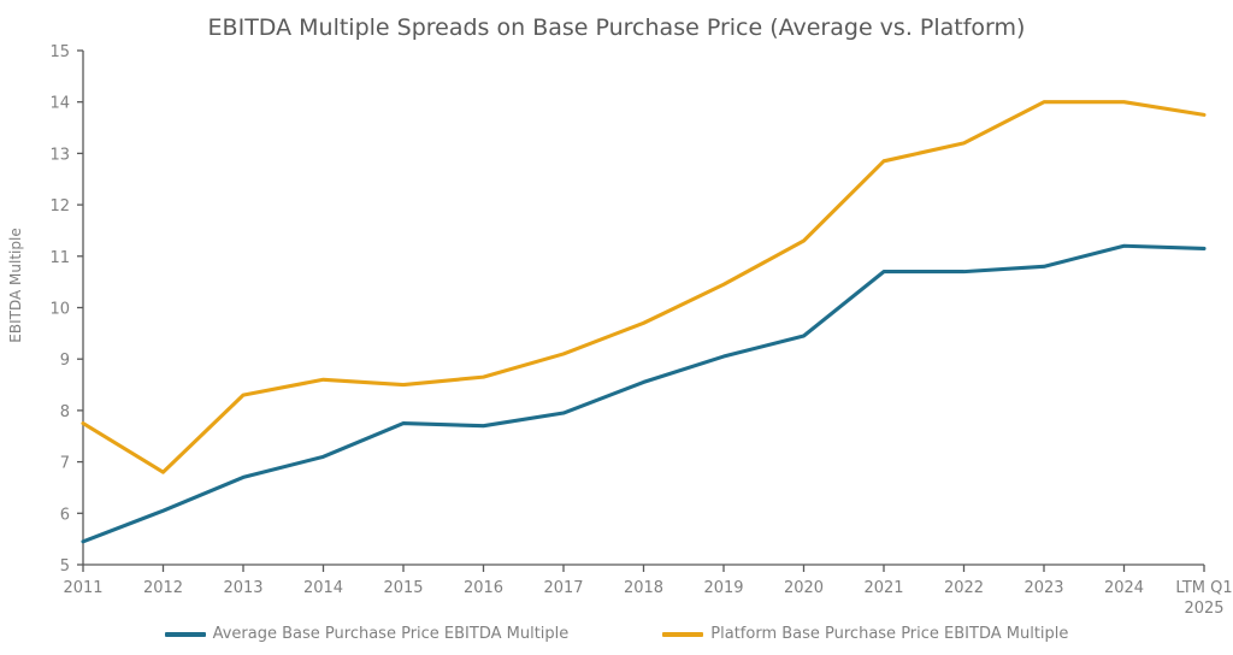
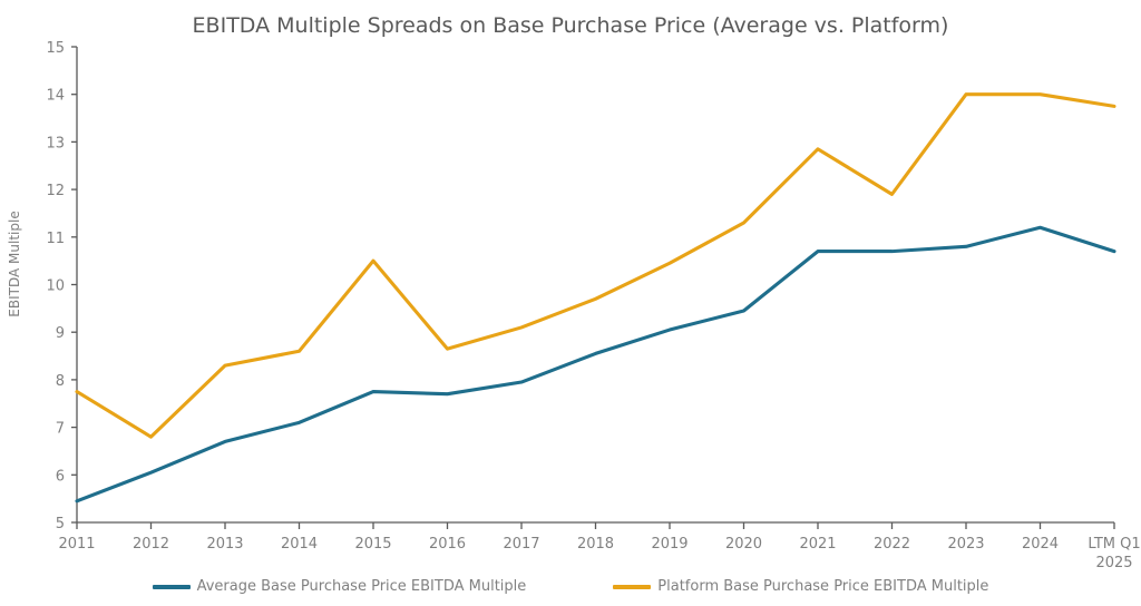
Platform Base Purchase Price EBITDA Multiple/2015: 8.5 -> 10.5
Platform Base Purchase Price EBITDA Multiple/2022: 13.2 -> 11.9
Average Base Purchase Price EBITDA Multiple/LTM Q1 2025: 11.2 -> 10.7
